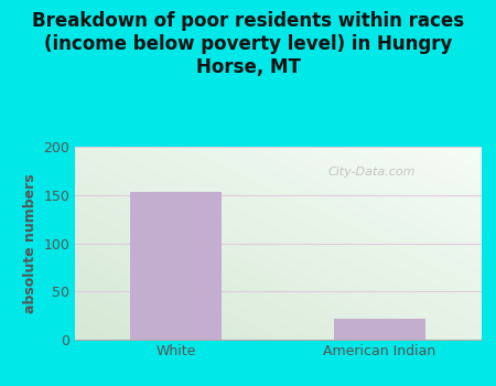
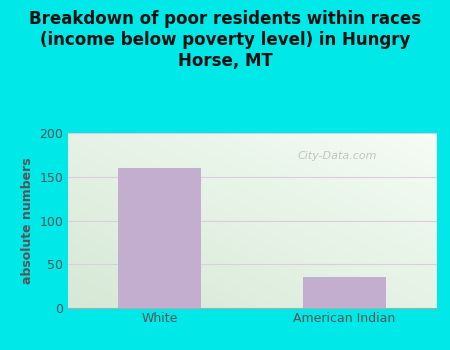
White: 153 -> 160
American Indian: 22 -> 36
